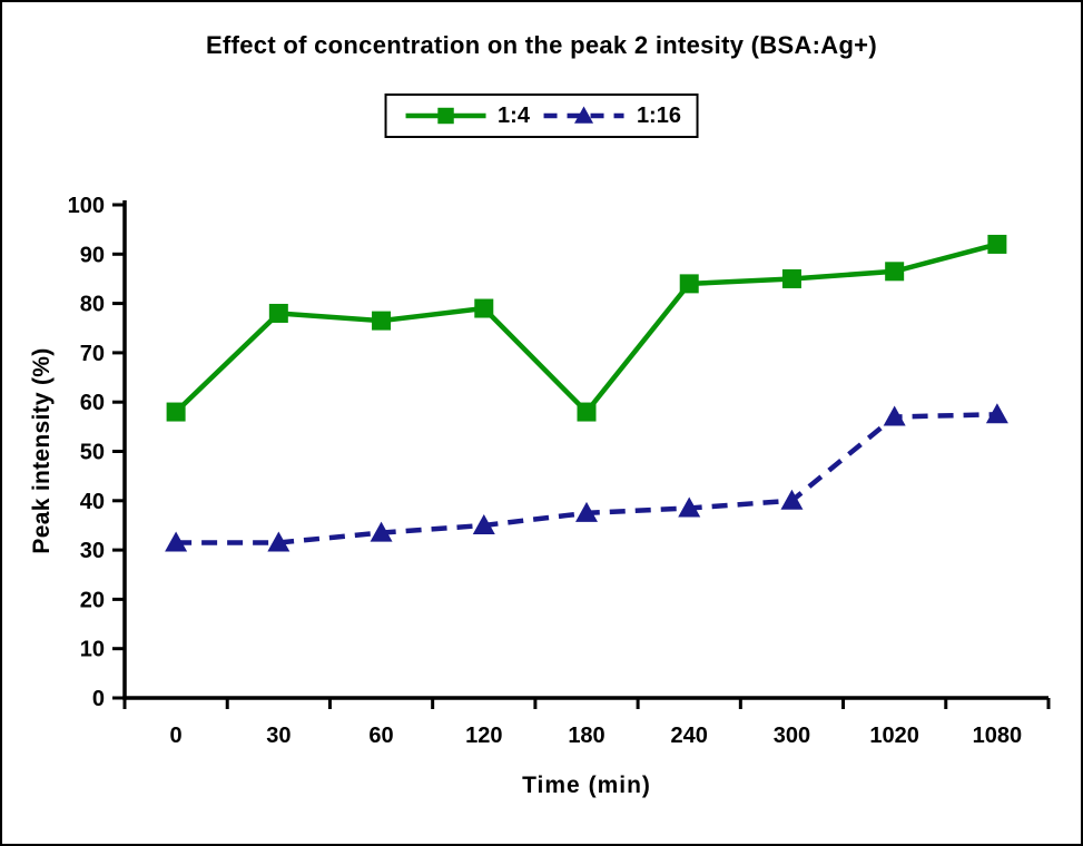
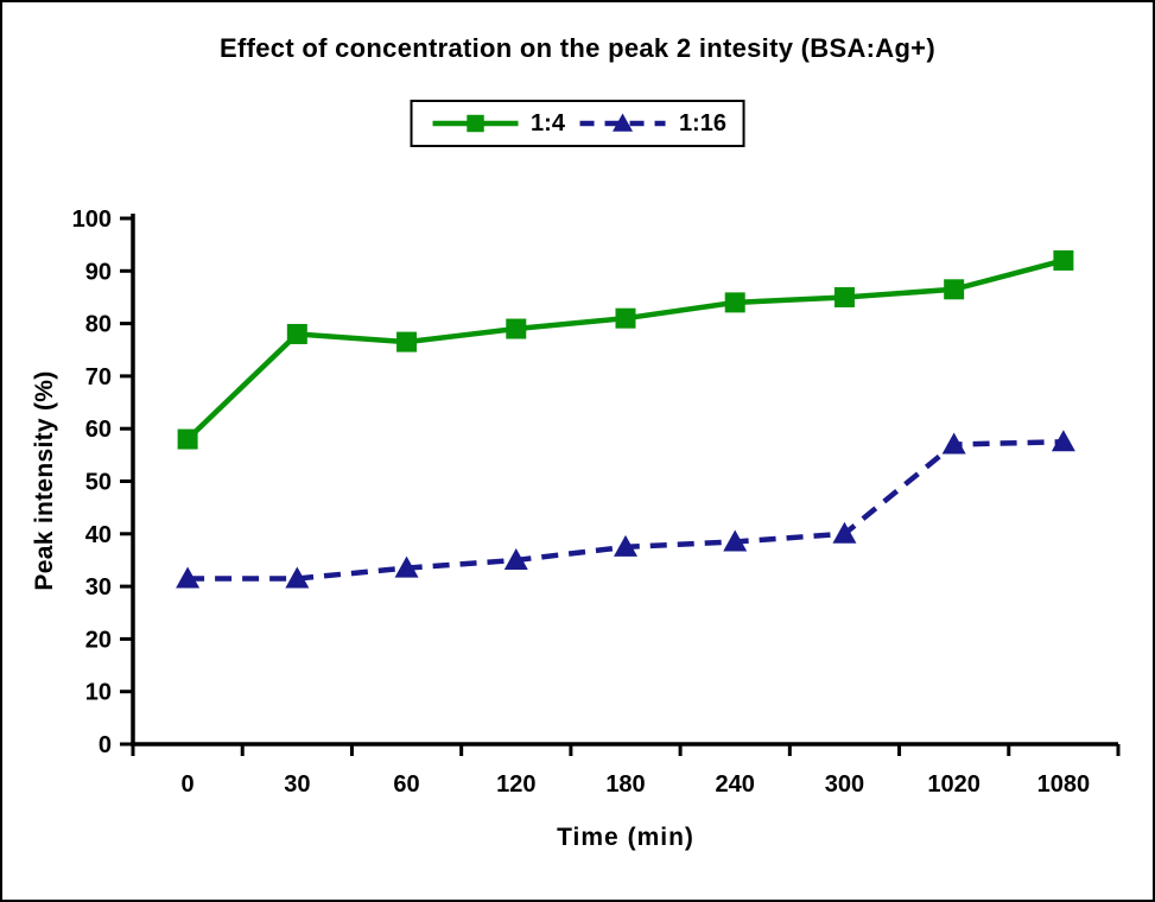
1:4/180: 58 -> 81
